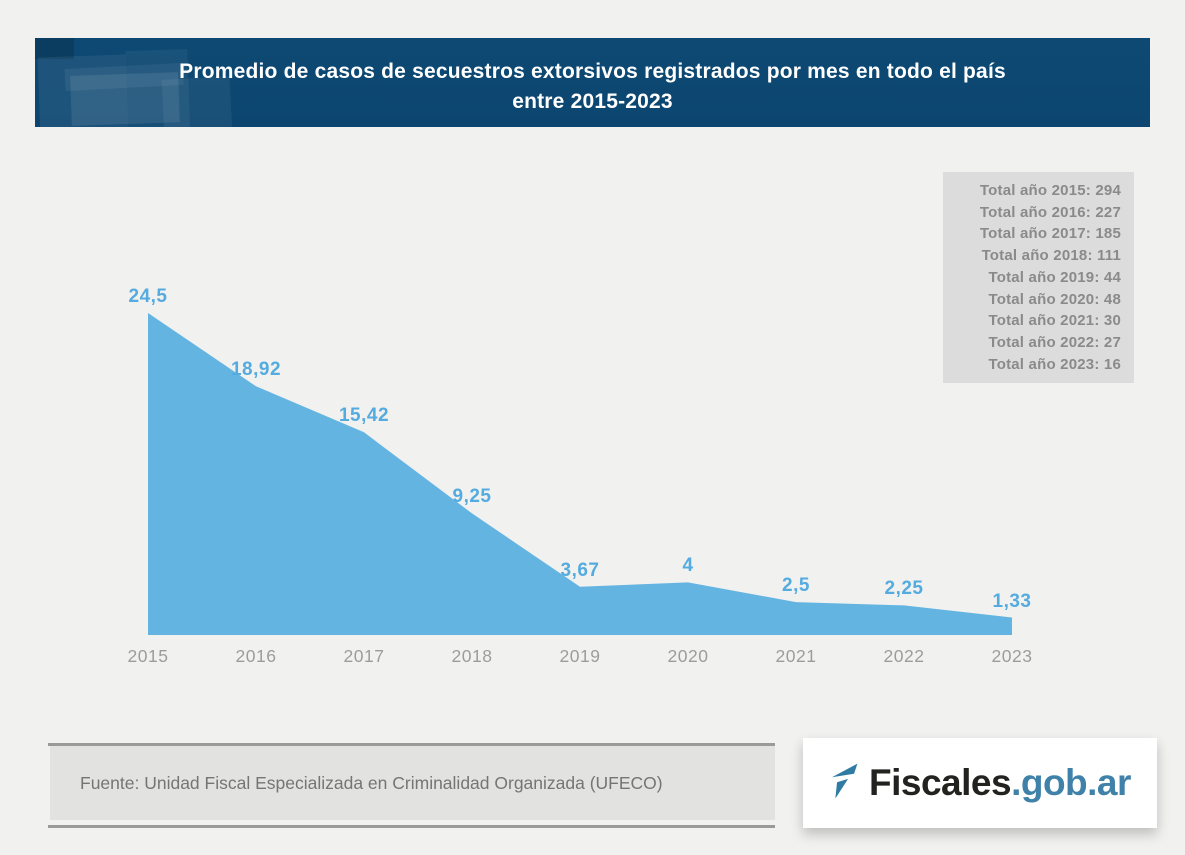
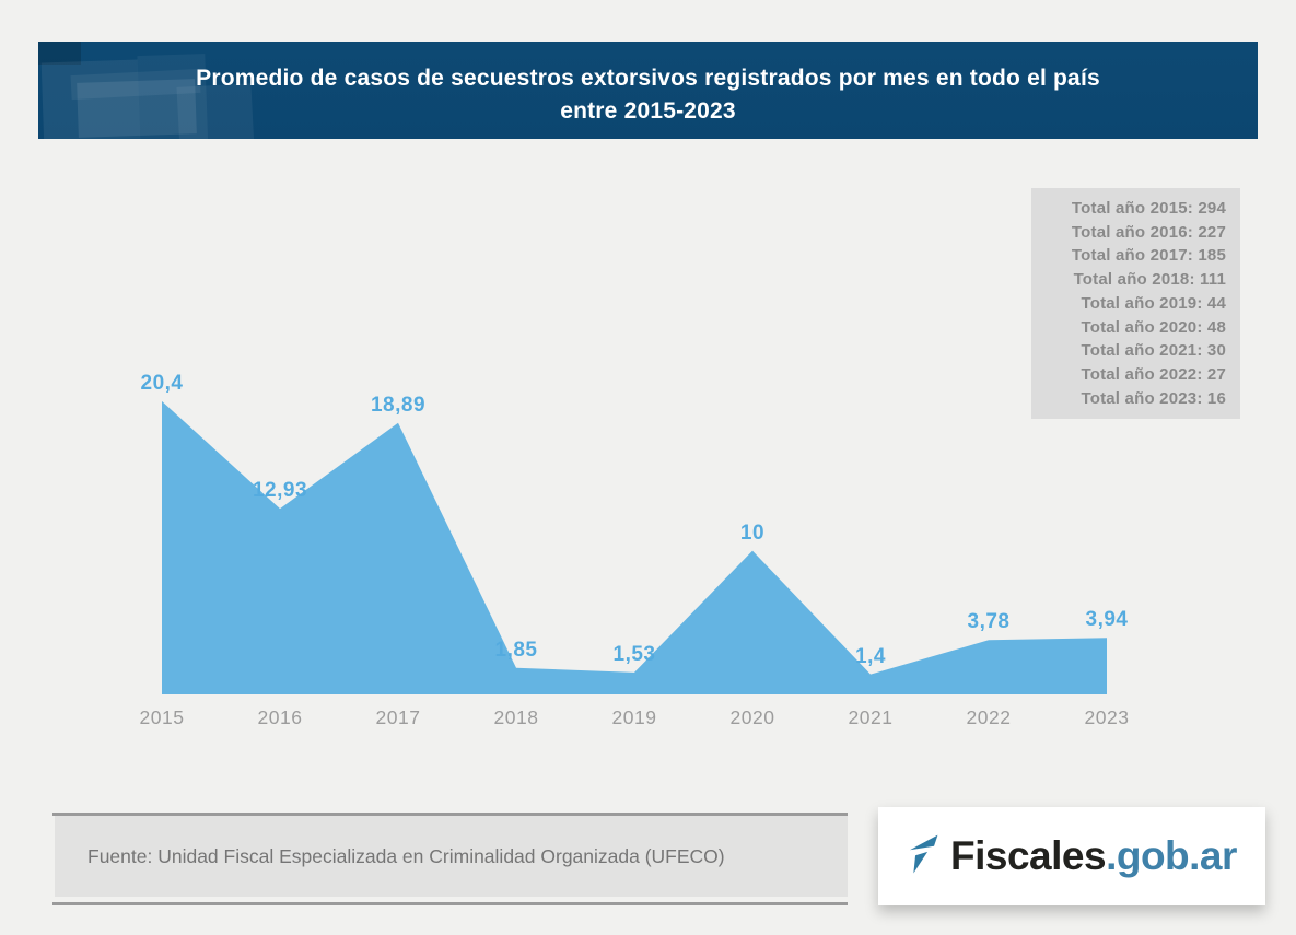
2015: 24,5 -> 20,4
2016: 18,92 -> 12,93
2017: 15,42 -> 18,89
2018: 9,25 -> 1,85
2019: 3,67 -> 1,53
2020: 4 -> 10
2021: 2,5 -> 1,4
2022: 2,25 -> 3,78
2023: 1,33 -> 3,94
